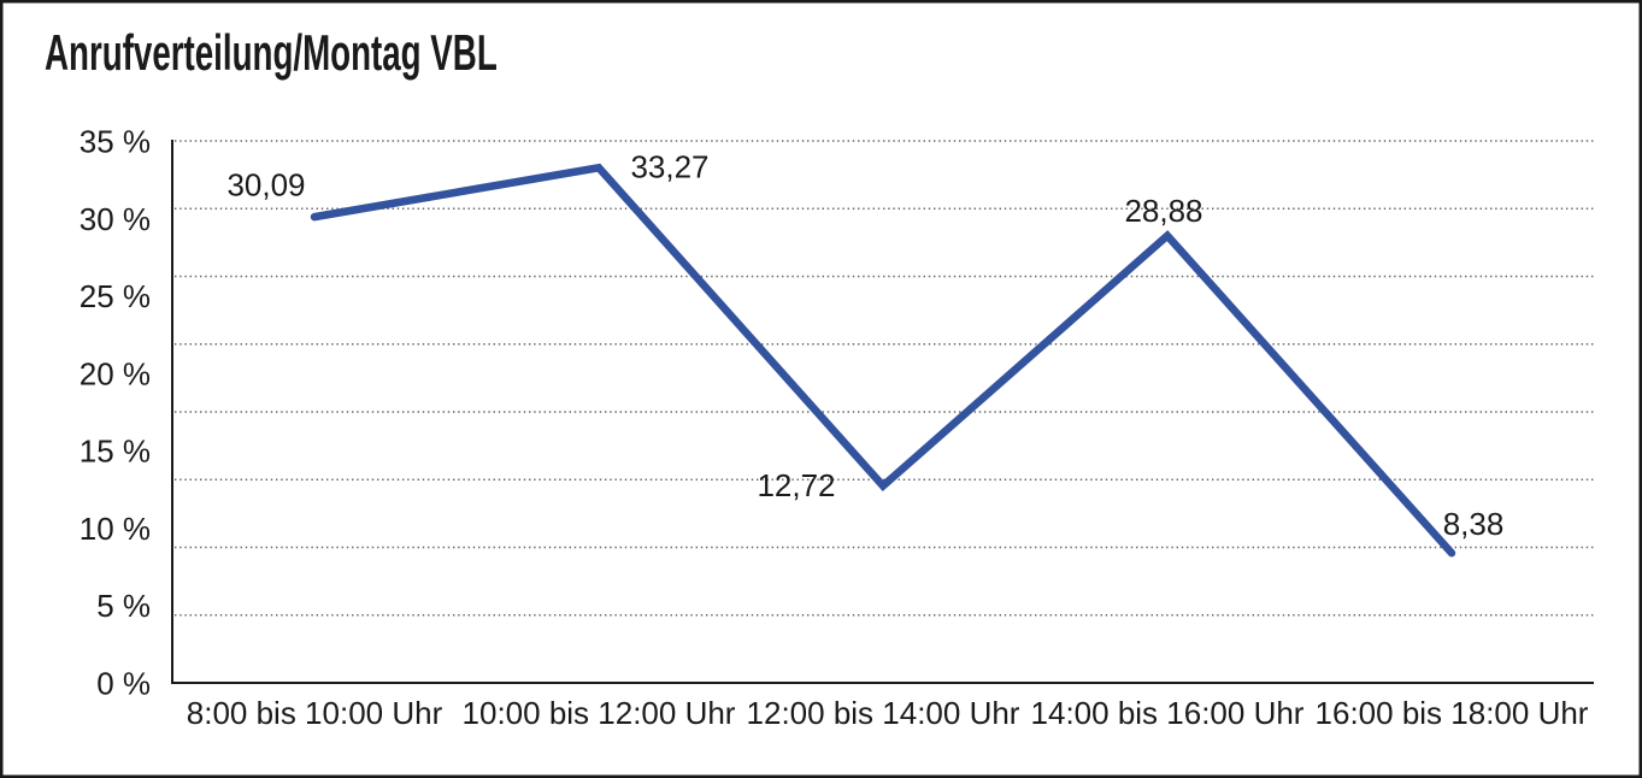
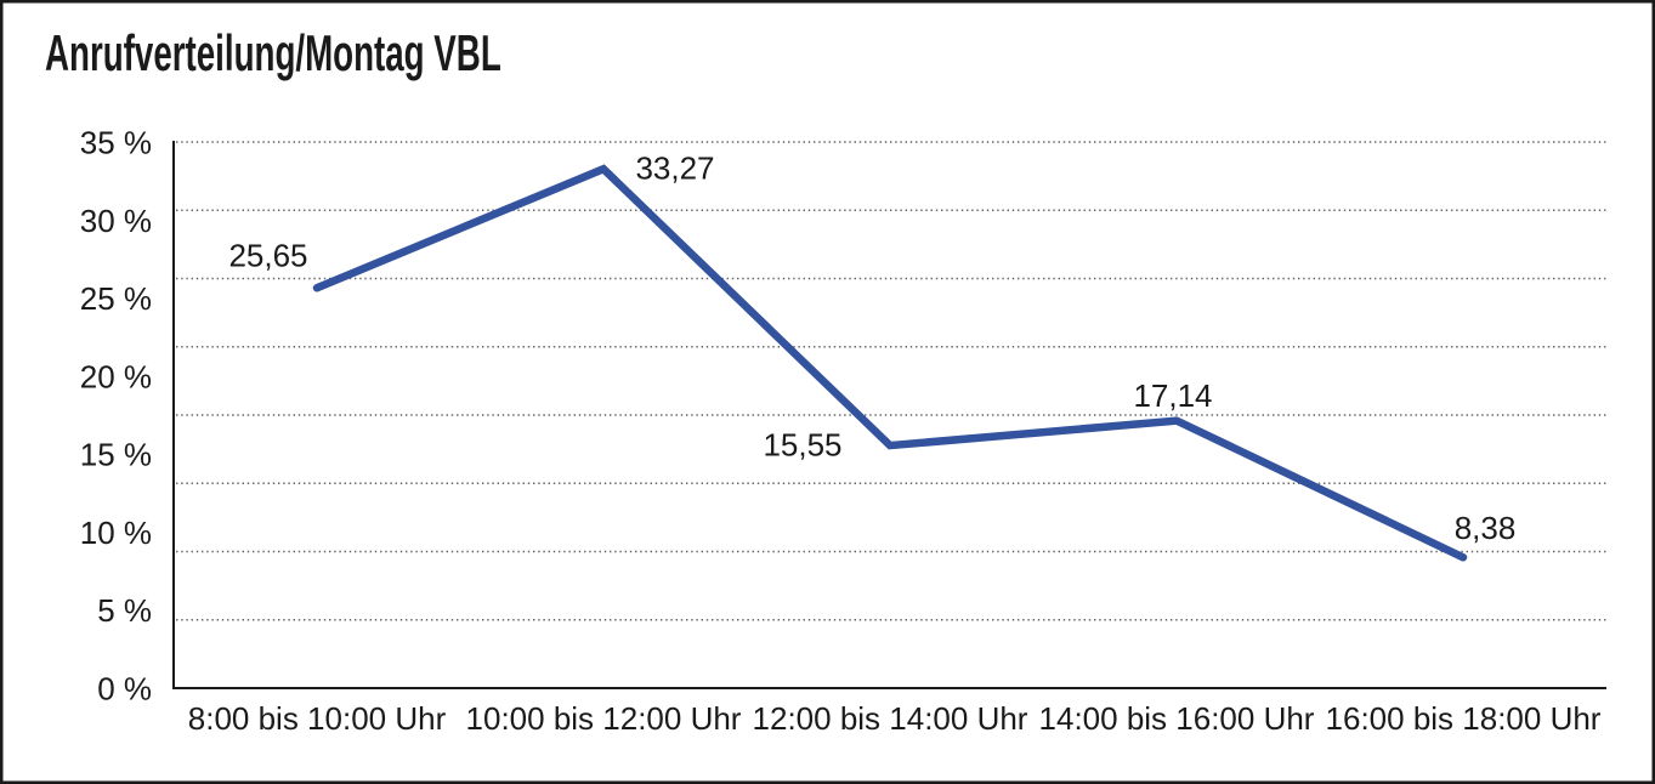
8:00 bis 10:00 Uhr: 30,09 -> 25,65
12:00 bis 14:00 Uhr: 12,72 -> 15,55
14:00 bis 16:00 Uhr: 28,88 -> 17,14
